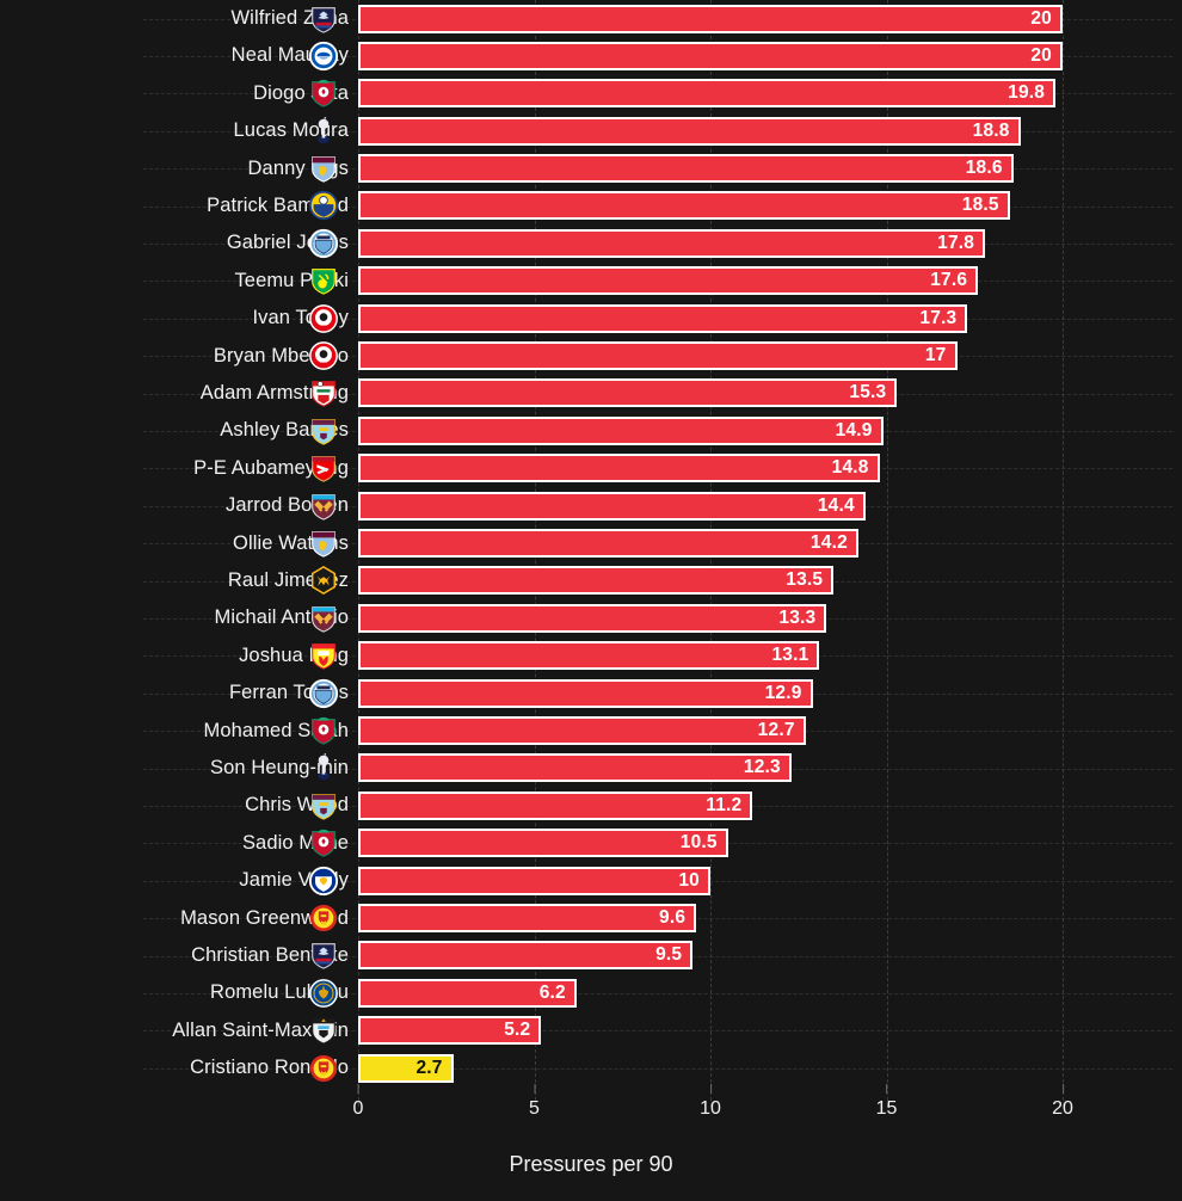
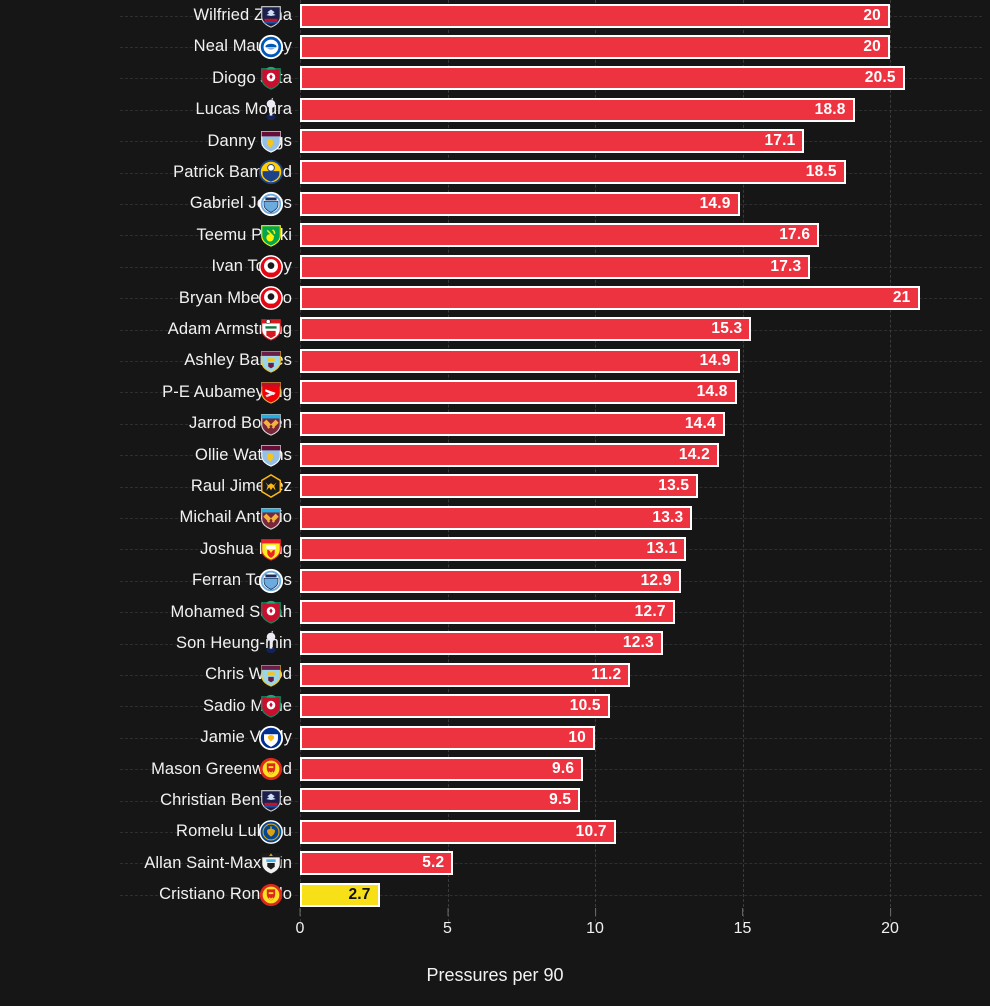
Diogo Jota: 19.8 -> 20.5
Danny Ings: 18.6 -> 17.1
Gabriel Jesus: 17.8 -> 14.9
Bryan Mbeumo: 17 -> 21
Romelu Lukaku: 6.2 -> 10.7
